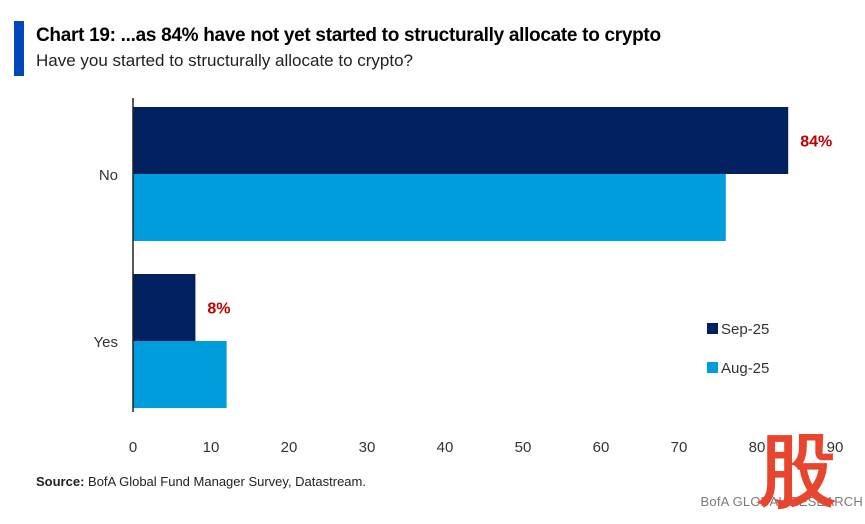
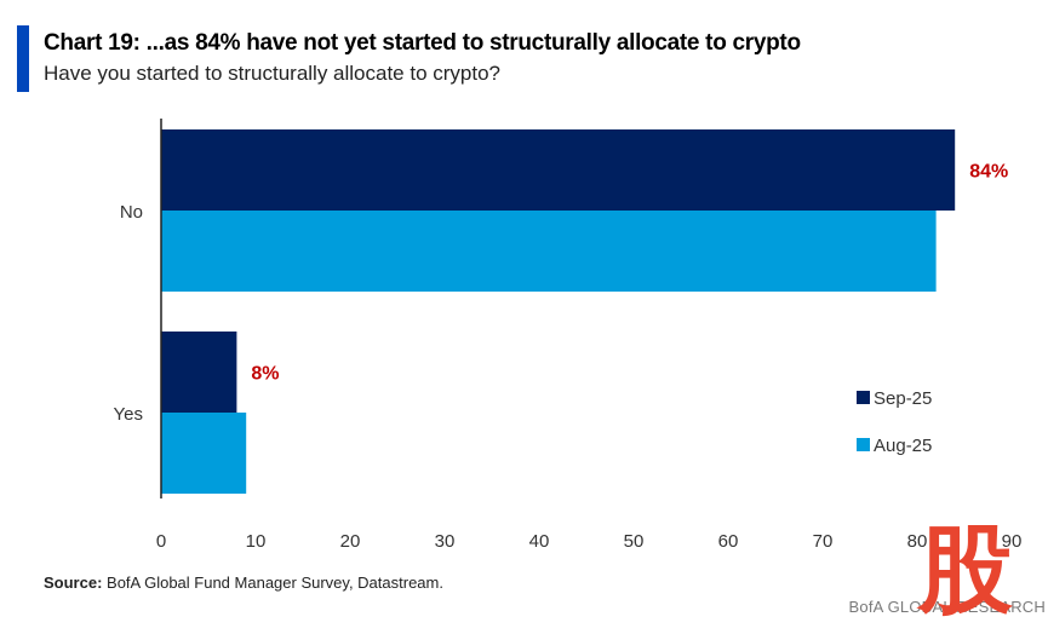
Aug-25/No: 76 -> 82
Aug-25/Yes: 12 -> 9
